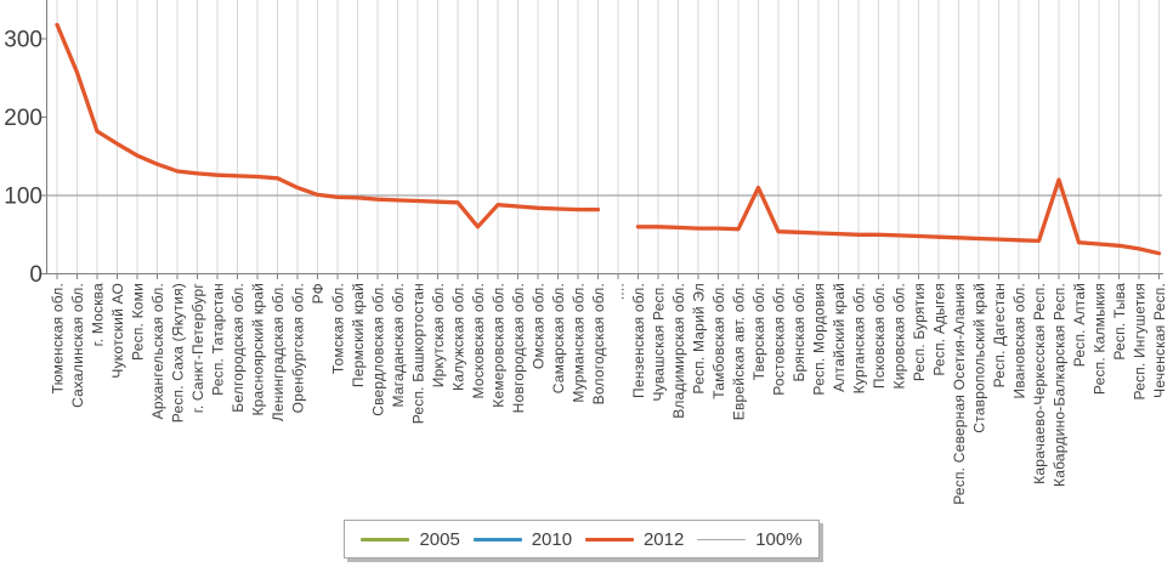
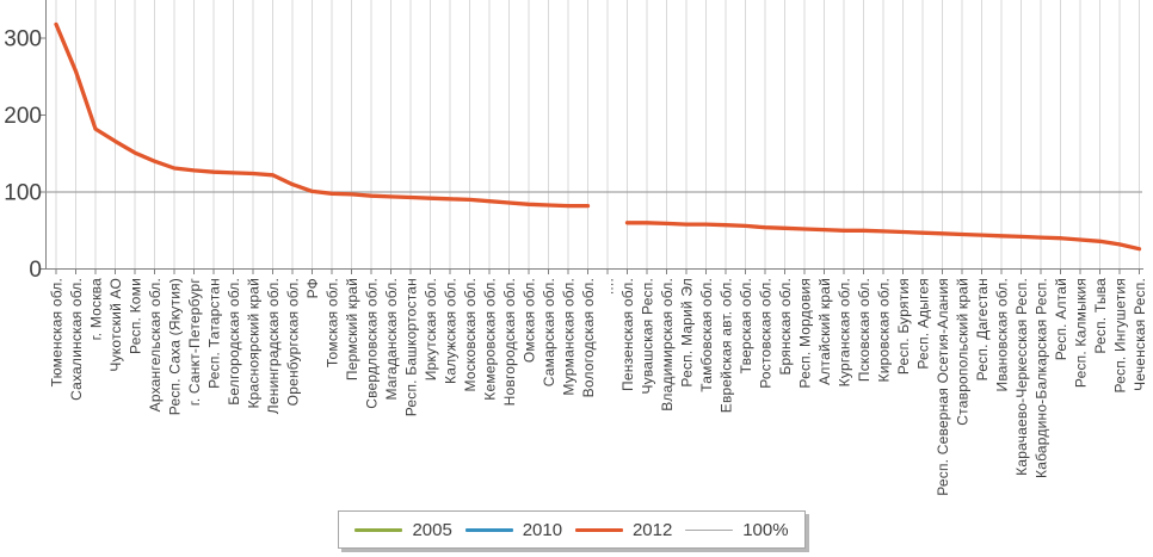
Московская обл.: 60 -> 90
Тверская обл.: 110 -> 60
Кабардино-Балкарская Респ.: 120 -> 40
